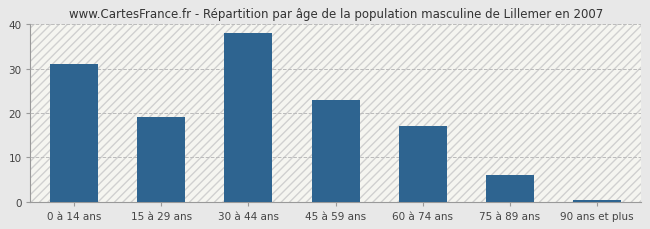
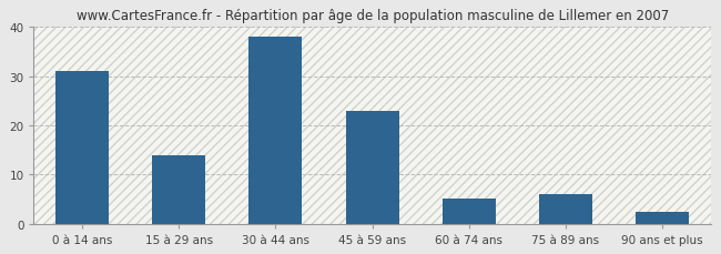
15 à 29 ans: 19.0 -> 14.0
60 à 74 ans: 17.0 -> 5.0
90 ans et plus: 0.4 -> 2.5
